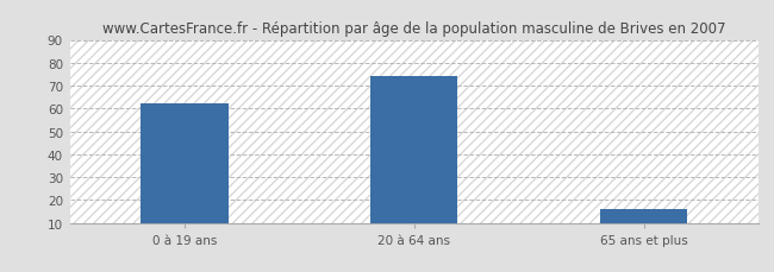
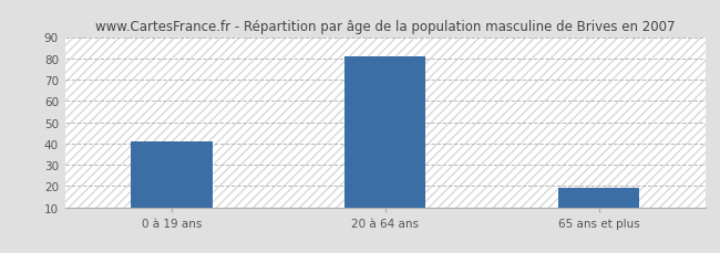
0 à 19 ans: 62 -> 41
20 à 64 ans: 74 -> 81
65 ans et plus: 16 -> 19
